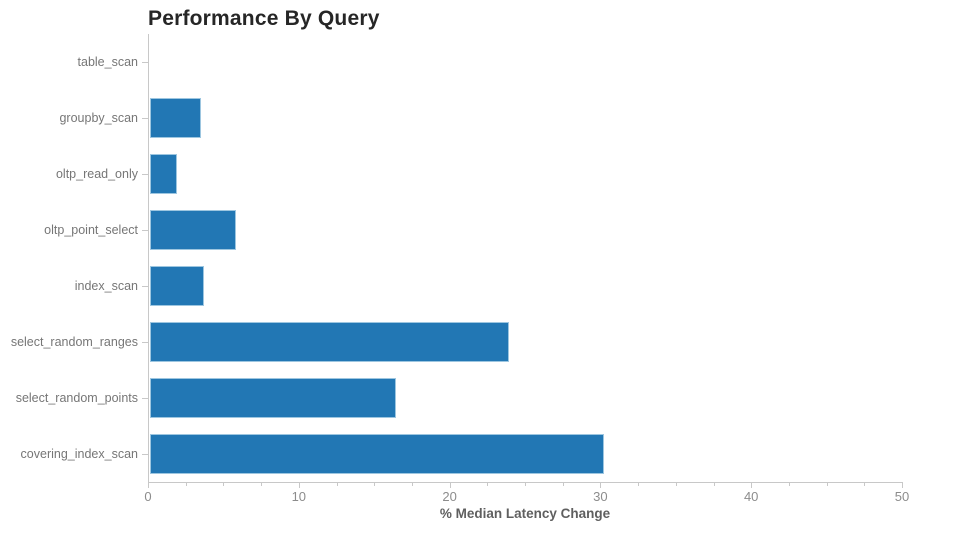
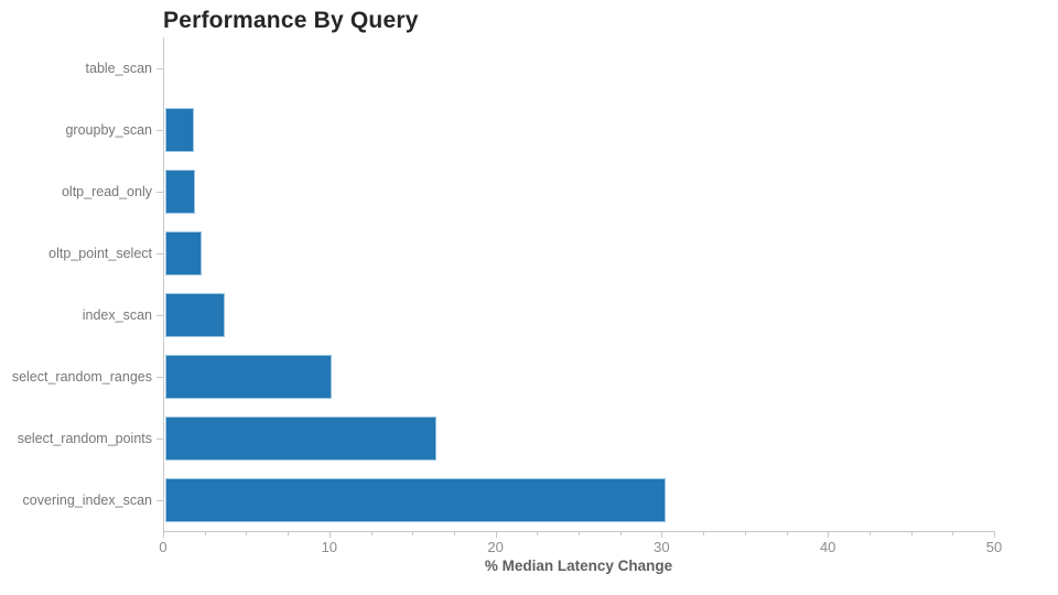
groupby_scan: 3.4 -> 1.7
oltp_point_select: 5.7 -> 2.2
select_random_ranges: 23.8 -> 10.0
